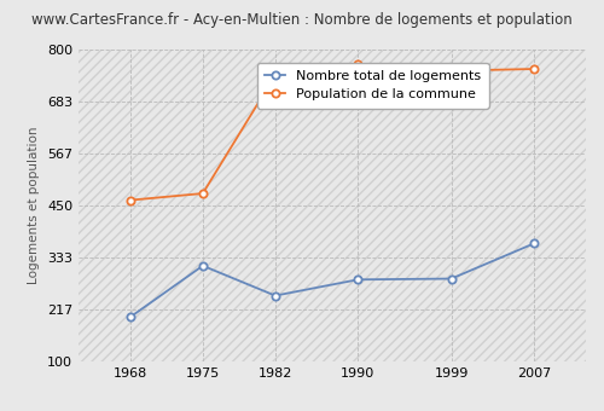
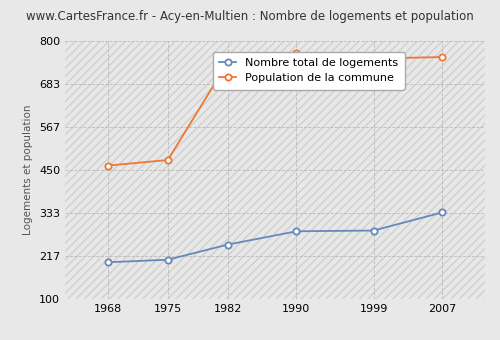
Nombre total de logements/1975: 315 -> 207
Nombre total de logements/2007: 365 -> 335
